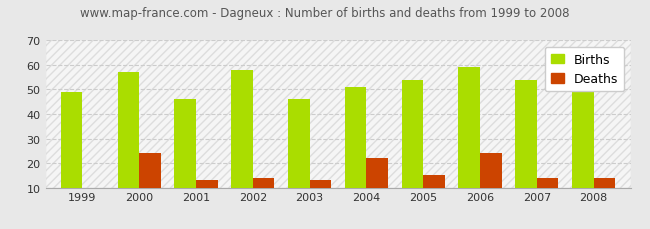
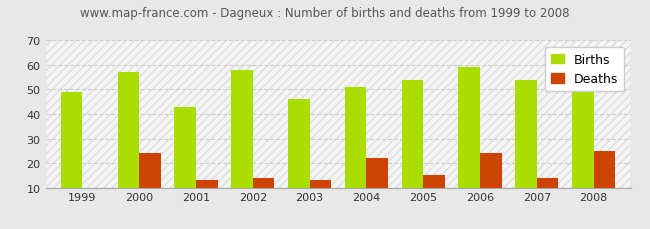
Births/2001: 46 -> 43
Deaths/2008: 14 -> 25
